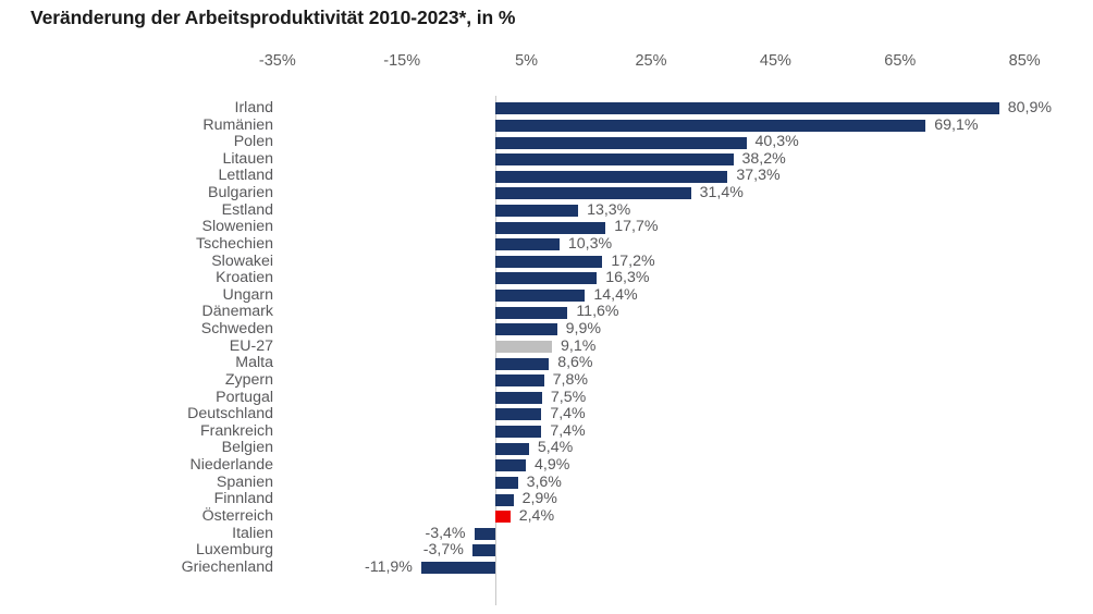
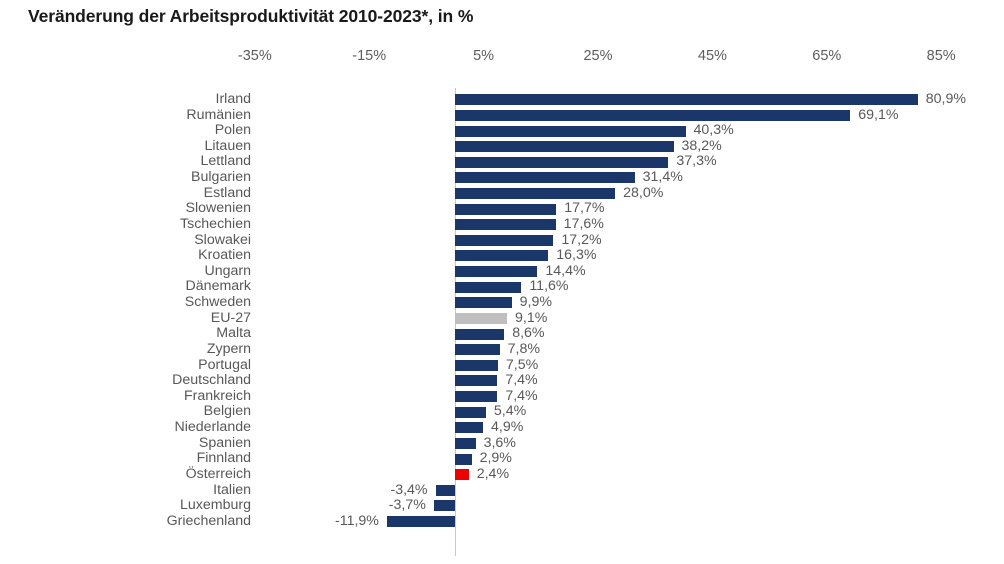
Estland: 13,3% -> 28,0%
Tschechien: 10,3% -> 17,6%
